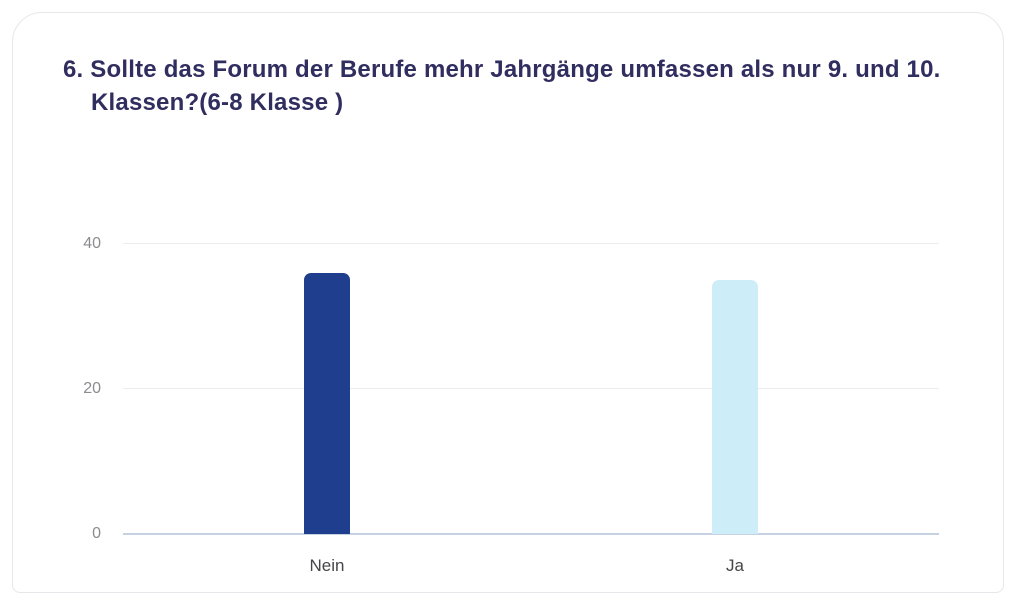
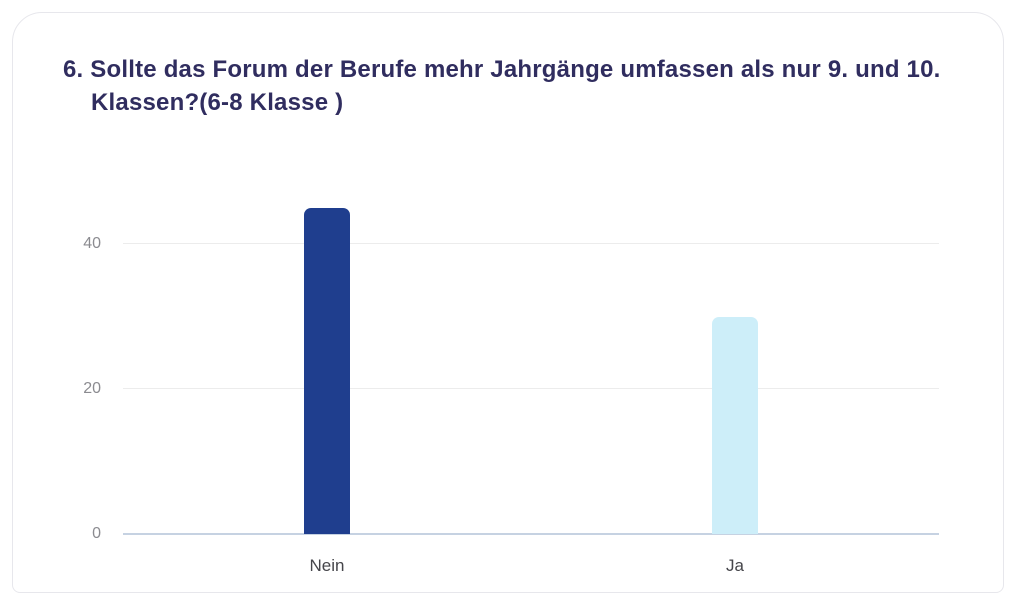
Nein: 36 -> 45
Ja: 35 -> 30
